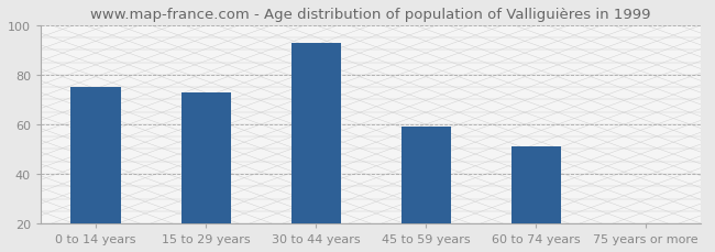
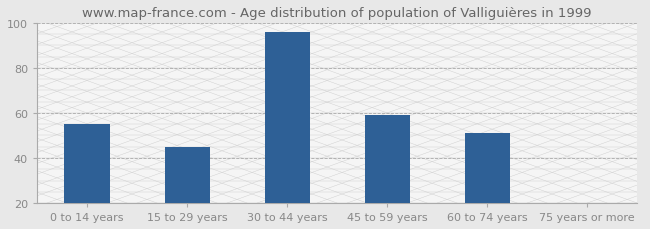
0 to 14 years: 75 -> 55
15 to 29 years: 73 -> 45
30 to 44 years: 93 -> 96
